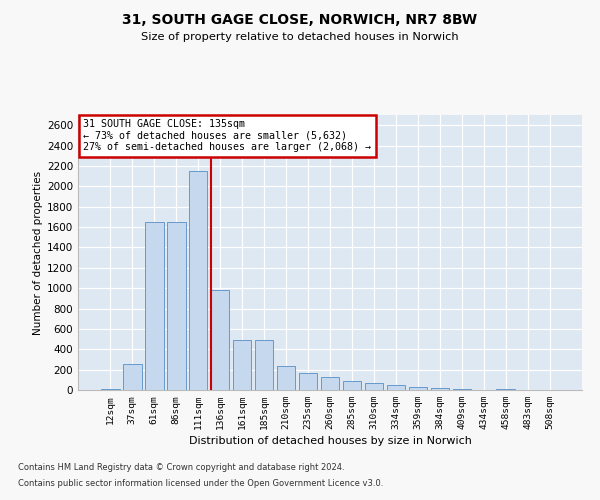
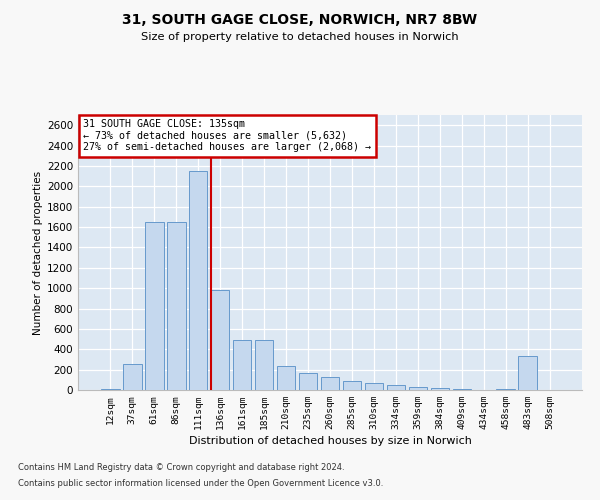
483sqm: 0 -> 330
